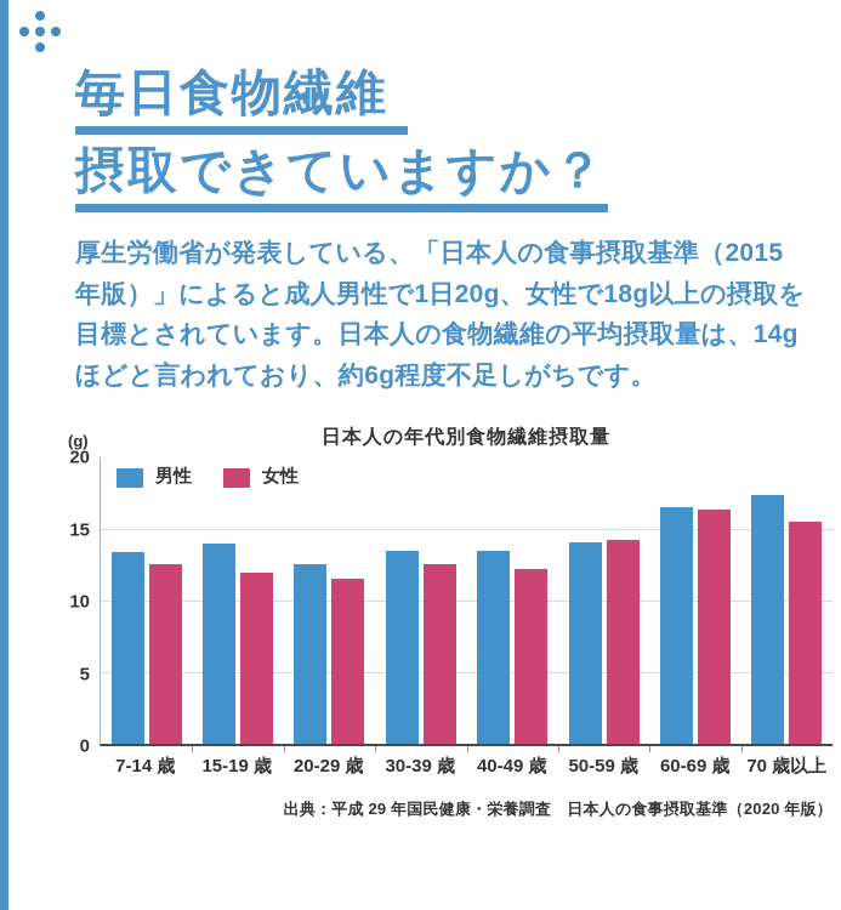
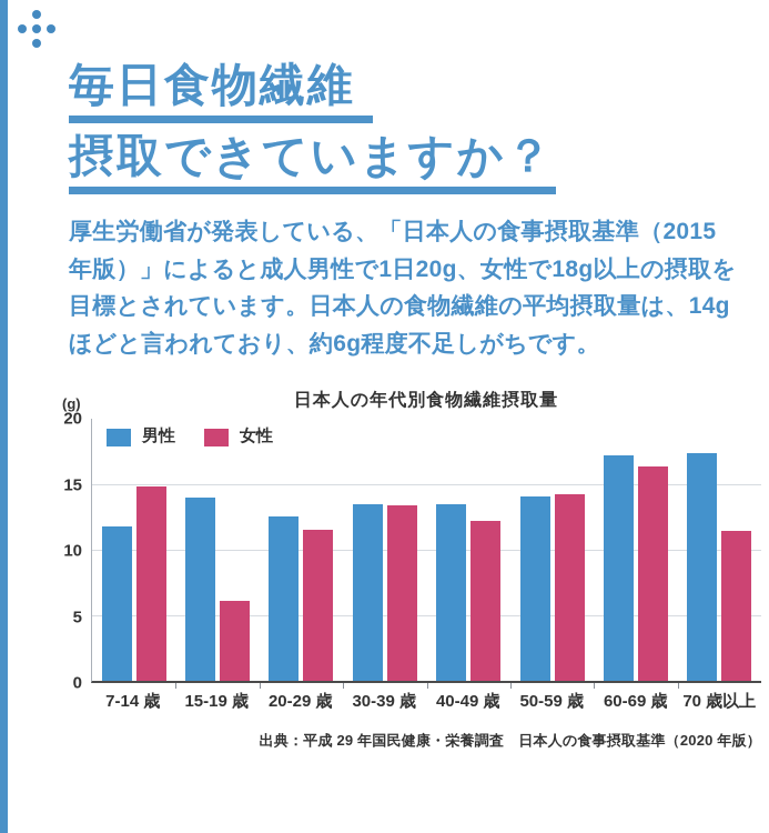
男性/7-14 歳: 13.4 -> 11.8
女性/7-14 歳: 12.6 -> 14.9
女性/15-19 歳: 12.0 -> 6.1
女性/30-39 歳: 12.6 -> 13.4
男性/60-69 歳: 16.6 -> 17.2
女性/70 歳以上: 15.5 -> 11.5
